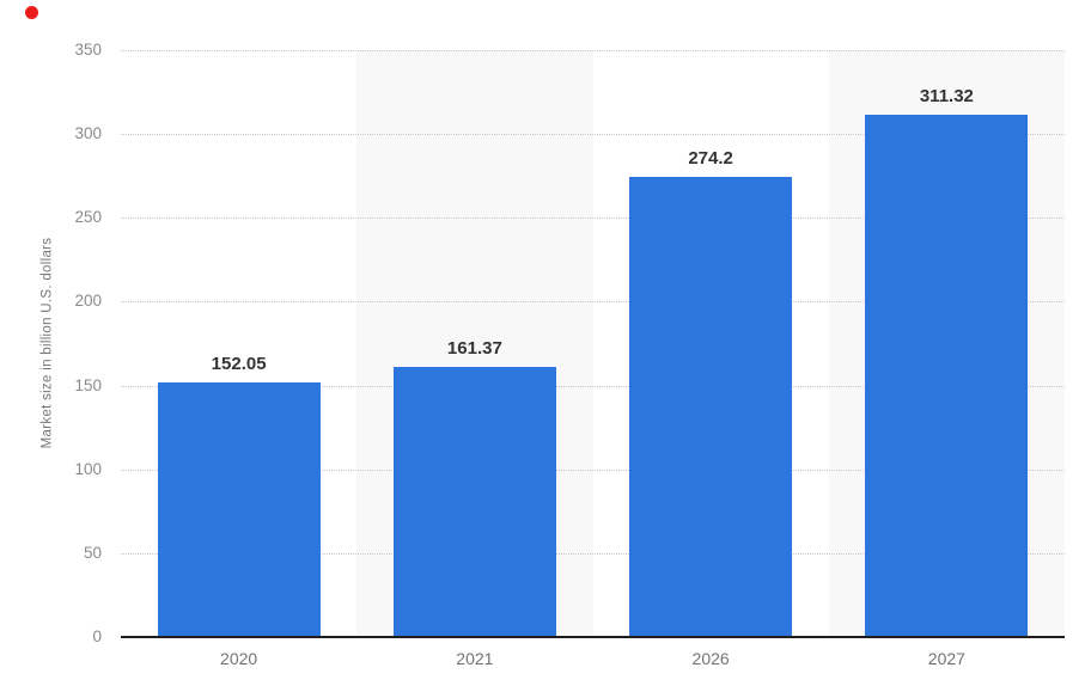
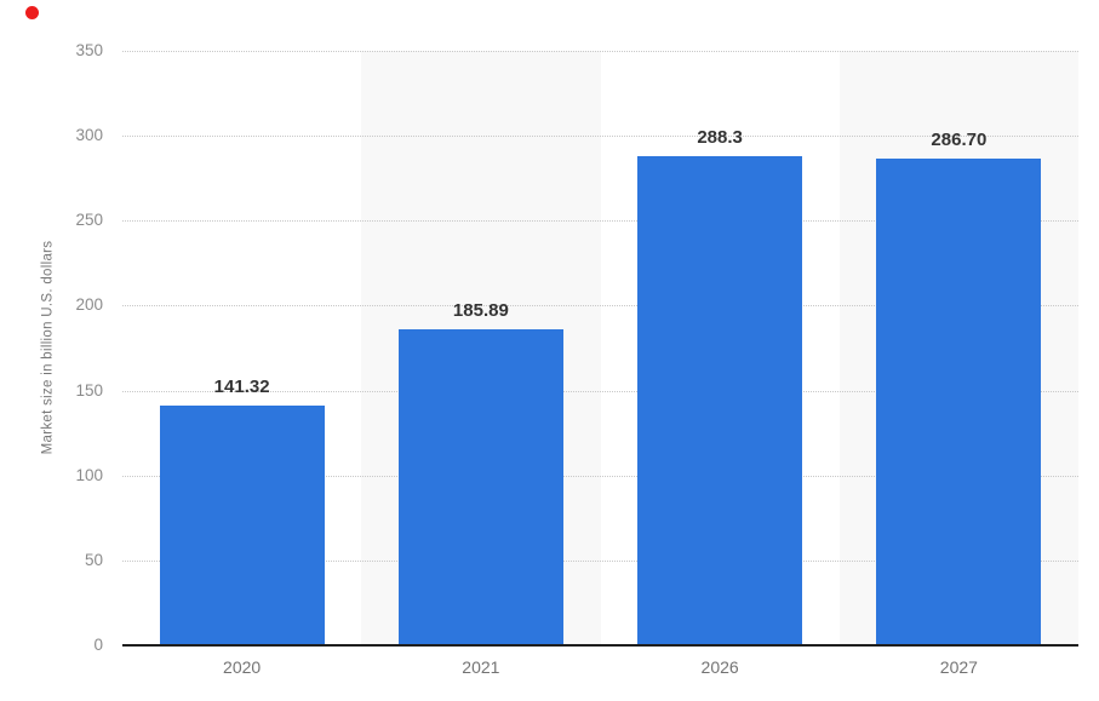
2020: 152.05 -> 141.32
2021: 161.37 -> 185.89
2026: 274.2 -> 288.3
2027: 311.32 -> 286.70
